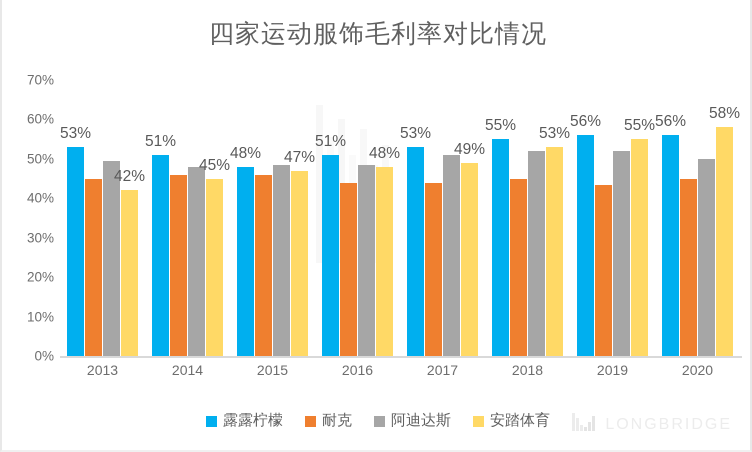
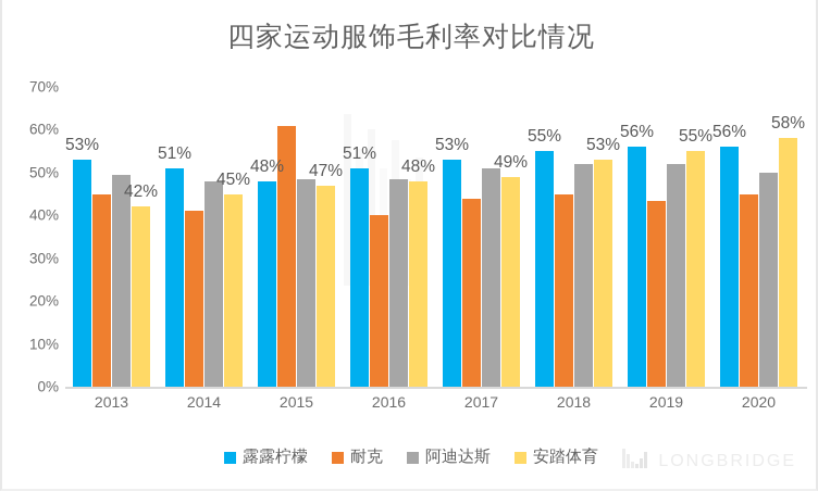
耐克/2014: 46% -> 41%
耐克/2015: 46% -> 61%
耐克/2016: 44% -> 40%
